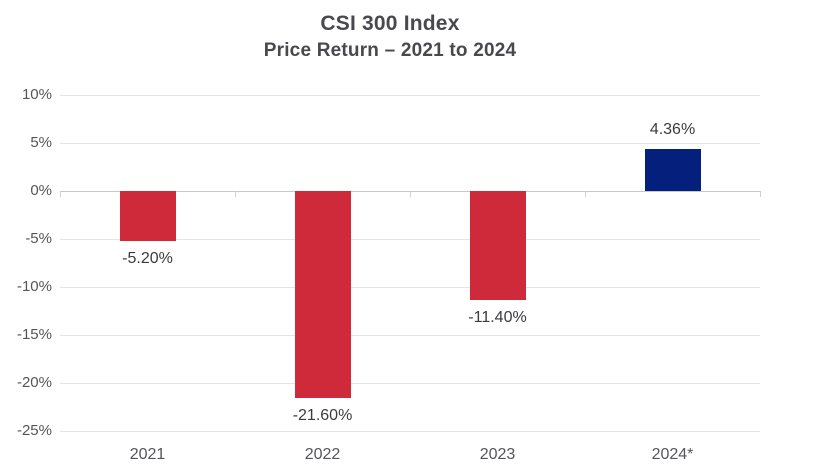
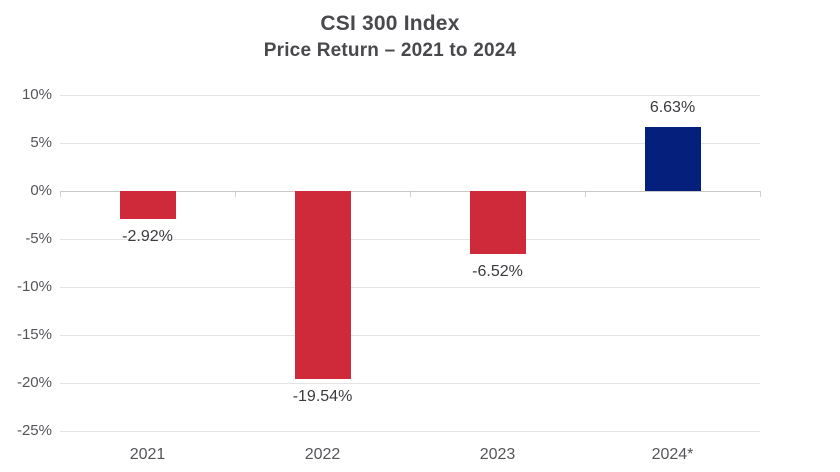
2021: -5.20% -> -2.92%
2022: -21.60% -> -19.54%
2023: -11.40% -> -6.52%
2024*: 4.36% -> 6.63%
